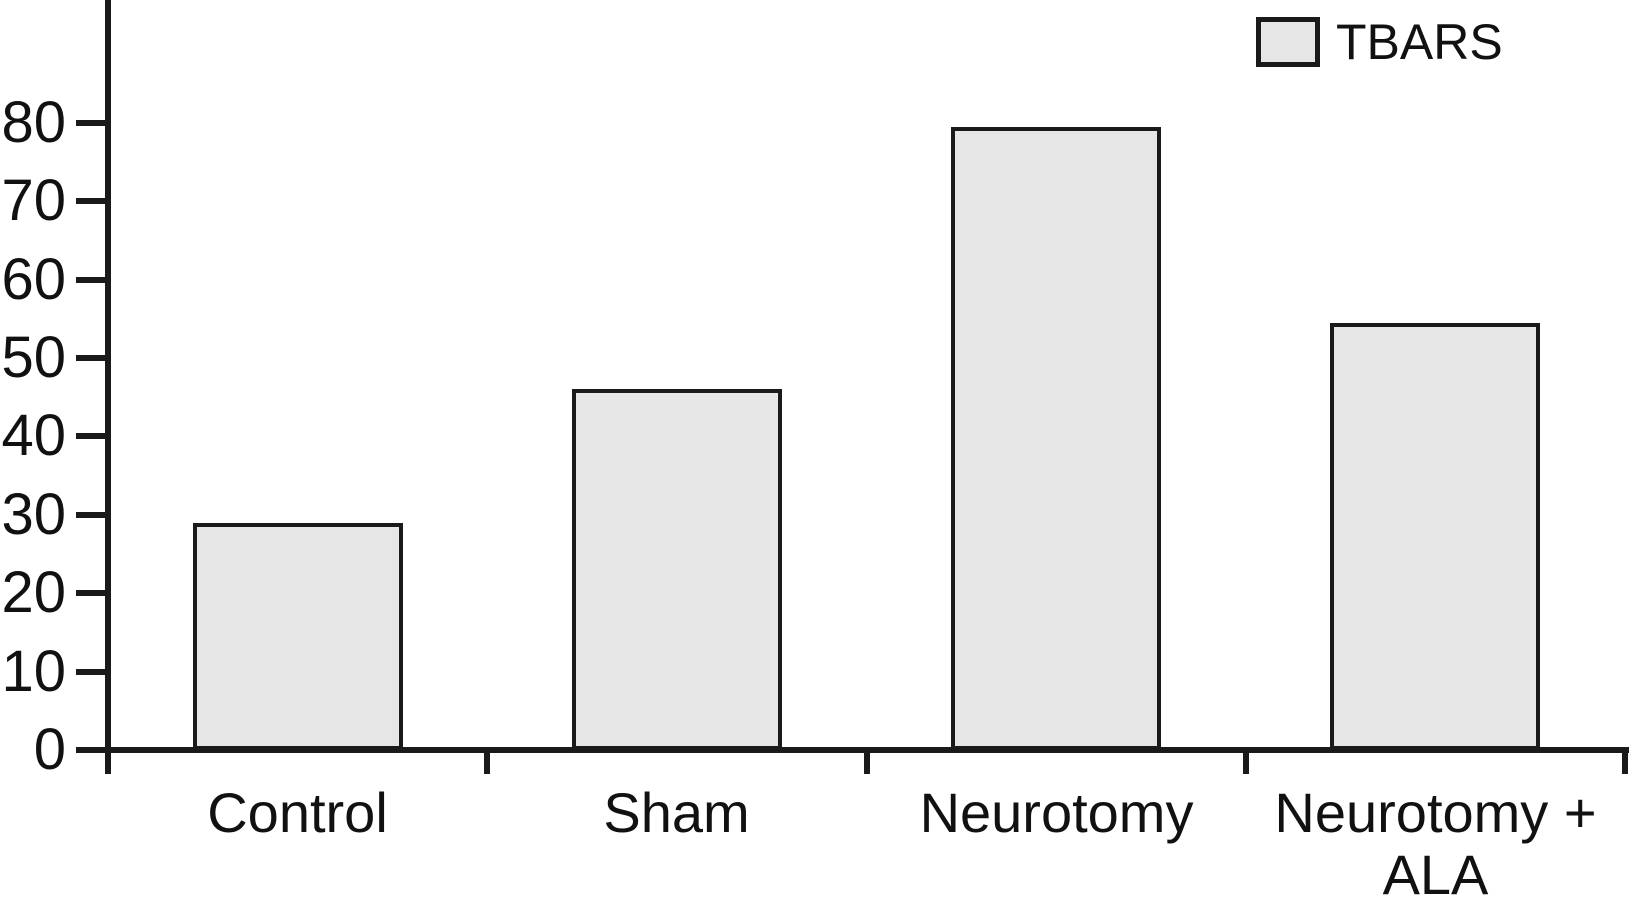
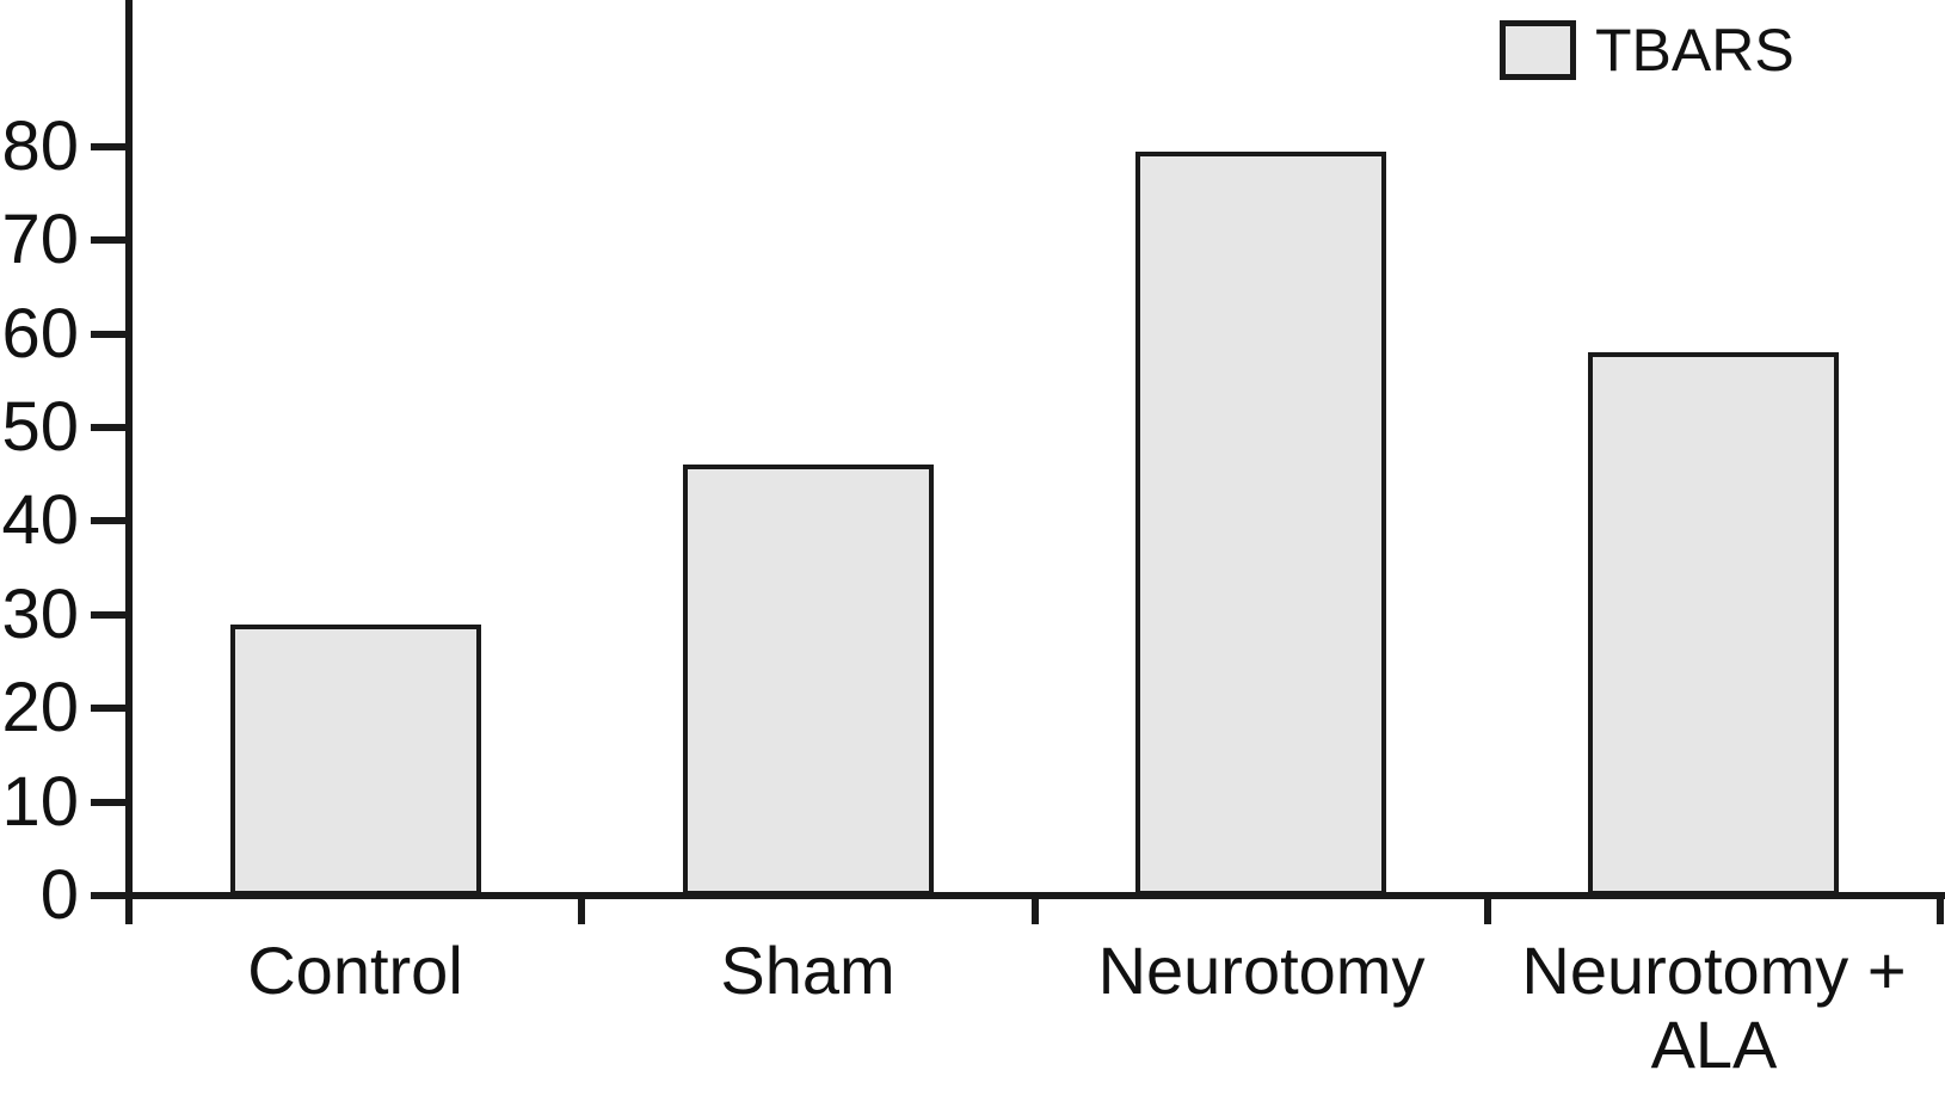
Neurotomy + ALA: 54 -> 58
